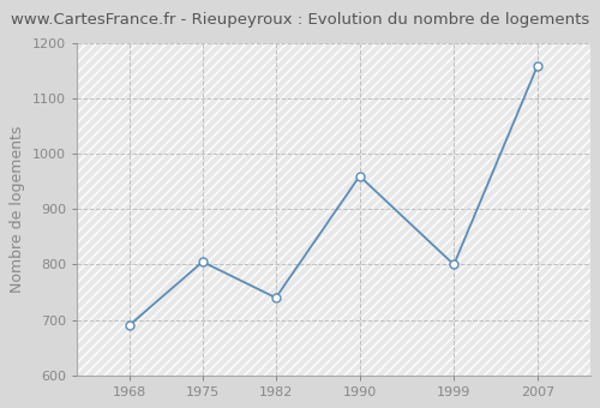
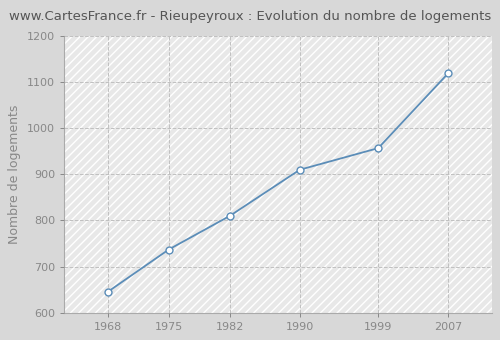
1968: 690 -> 645
1975: 805 -> 737
1982: 740 -> 810
1990: 960 -> 910
1999: 800 -> 957
2007: 1160 -> 1119
